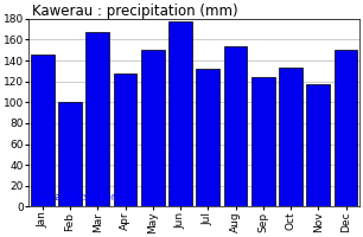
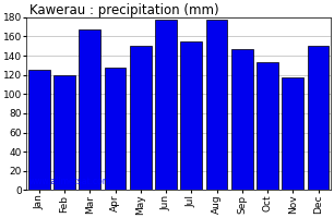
Jan: 146 -> 125
Feb: 100 -> 120
Jul: 132 -> 155
Aug: 154 -> 178
Sep: 124 -> 147
